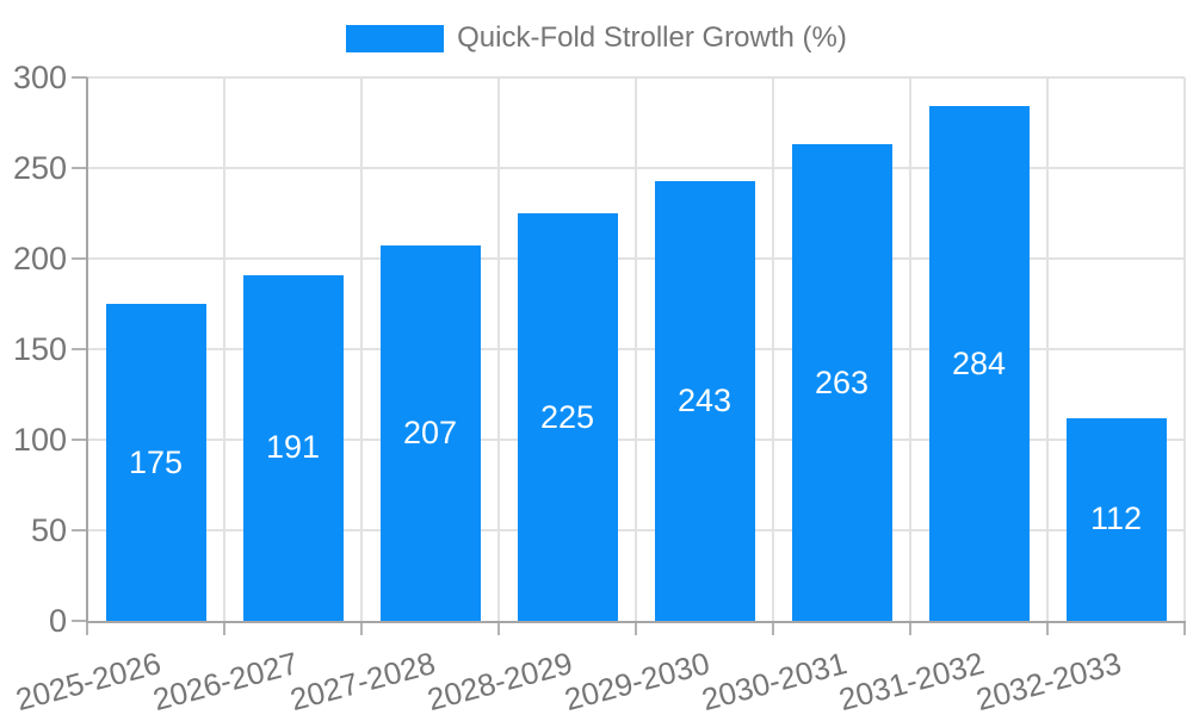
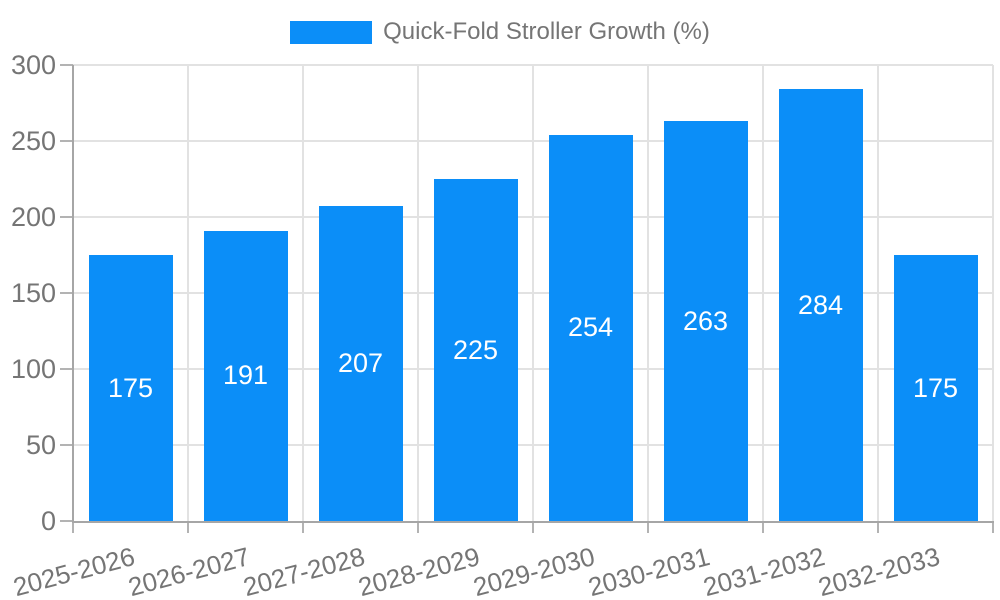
2029-2030: 243 -> 254
2032-2033: 112 -> 175
